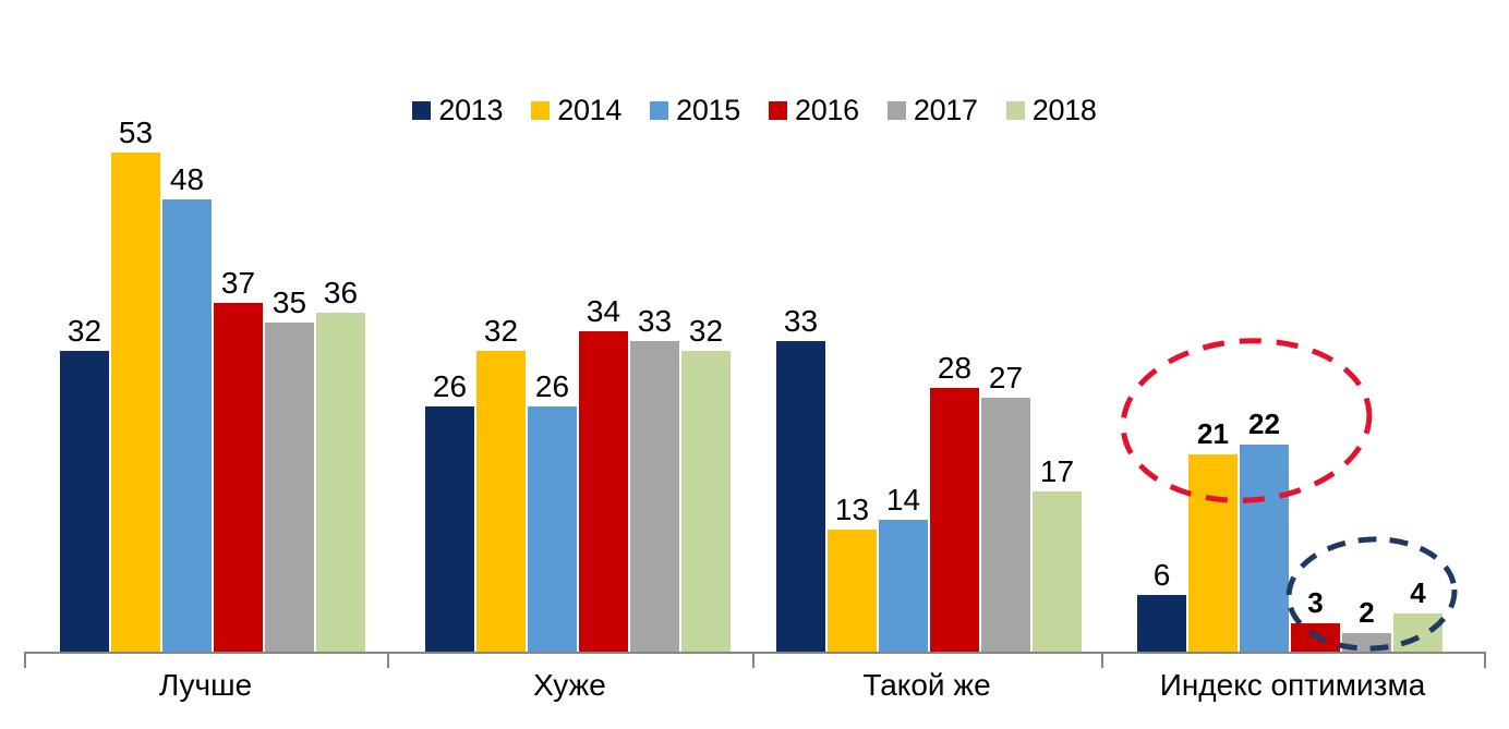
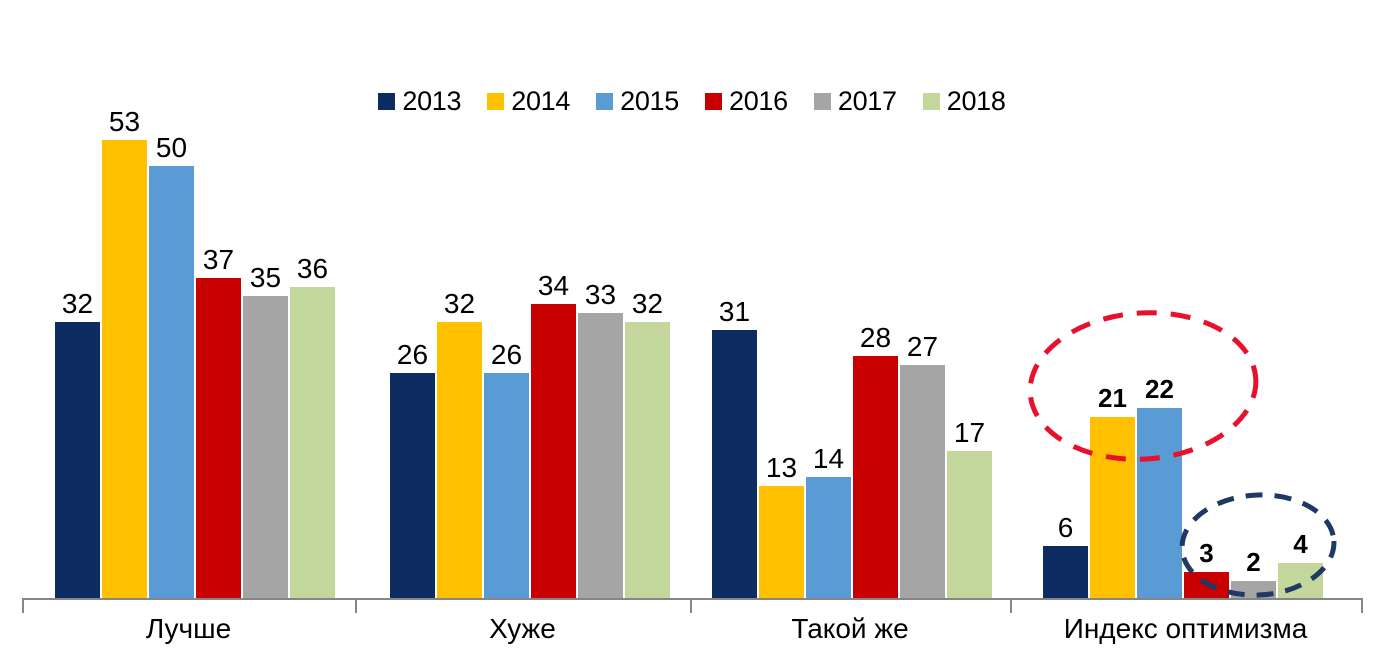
2015/Лучше: 48 -> 50
2013/Такой же: 33 -> 31
